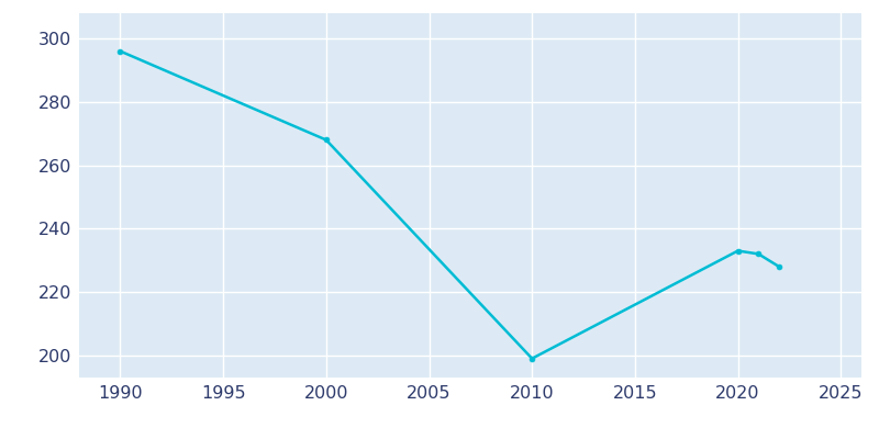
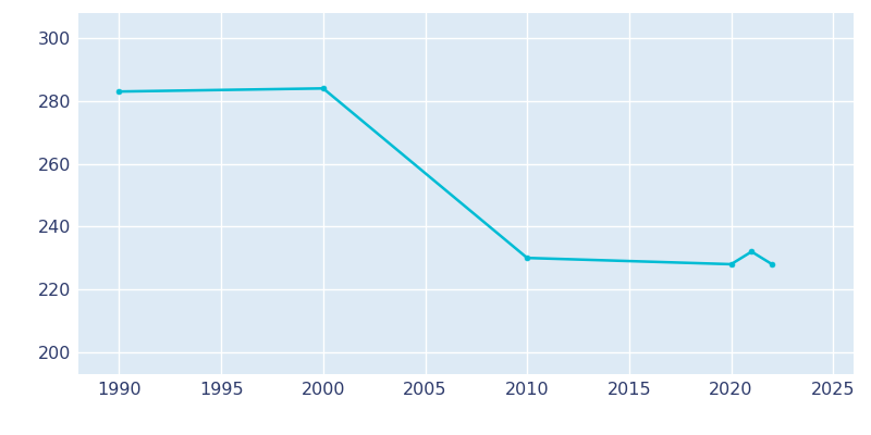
1990: 296 -> 283
2000: 268 -> 284
2010: 199 -> 230
2020: 233 -> 228
